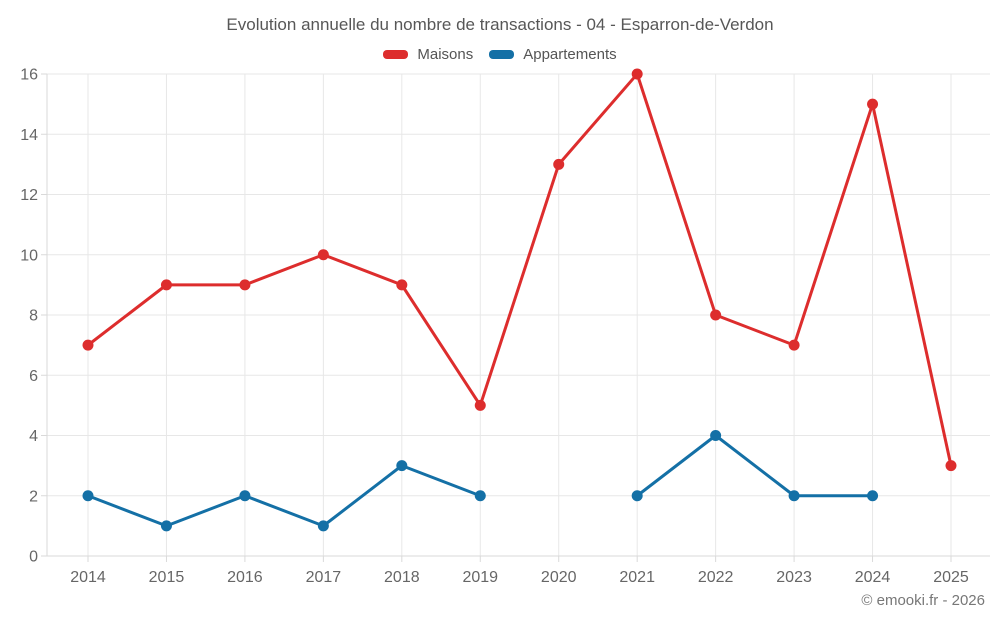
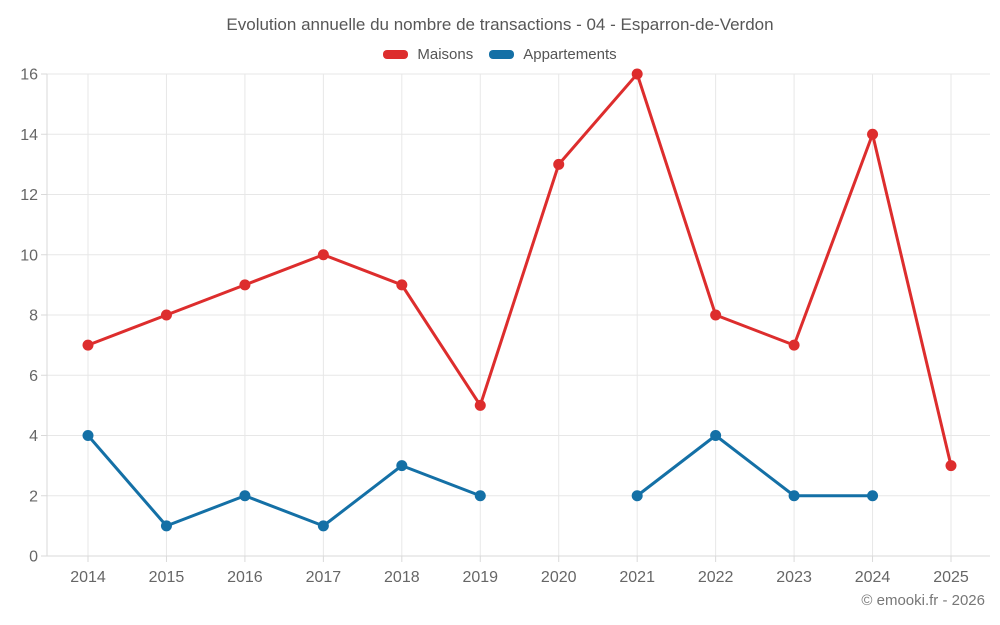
Appartements/2014: 2 -> 4
Maisons/2015: 9 -> 8
Maisons/2024: 15 -> 14
